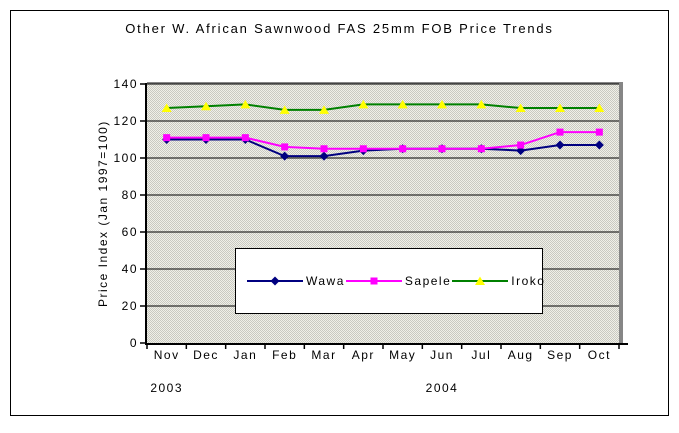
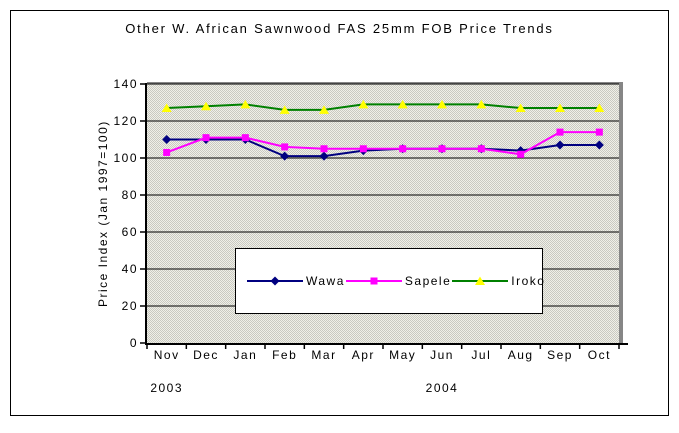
Sapele/Nov: 111 -> 103
Sapele/Aug: 107 -> 102
